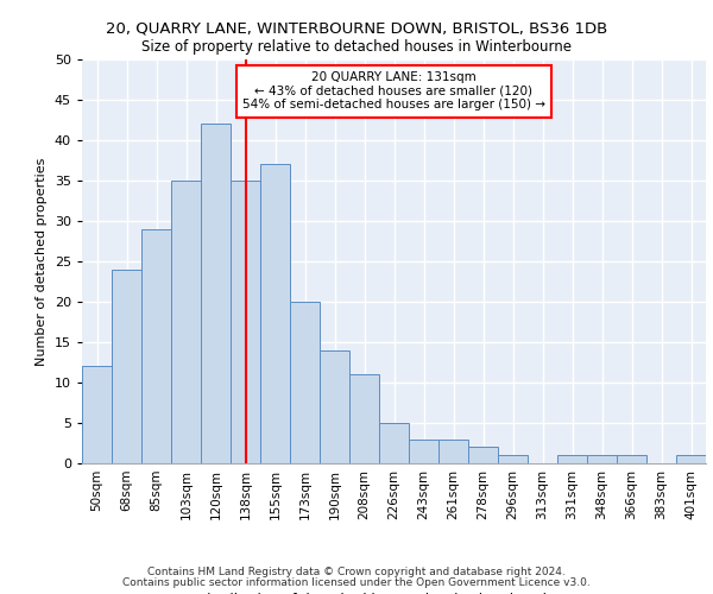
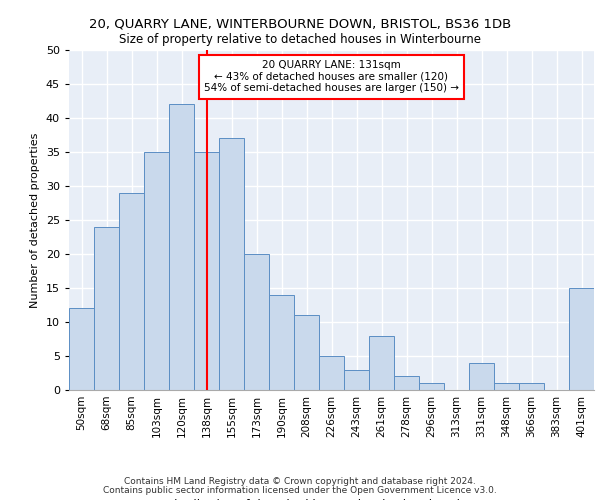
261sqm: 3 -> 8
331sqm: 1 -> 4
401sqm: 1 -> 15
